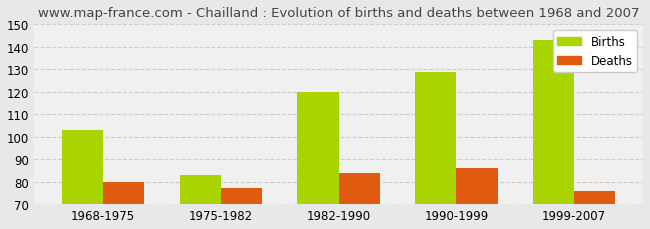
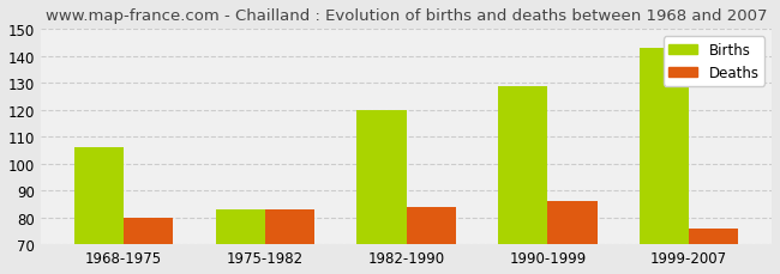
Births/1968-1975: 103 -> 106
Deaths/1975-1982: 77 -> 83
